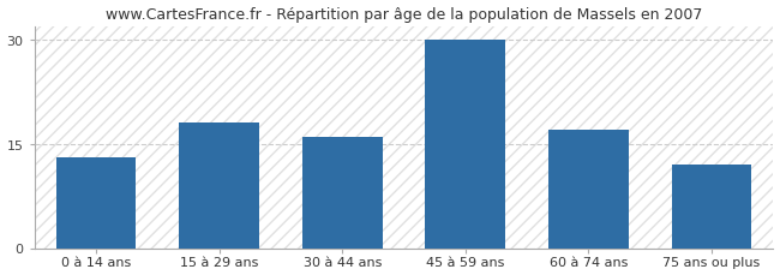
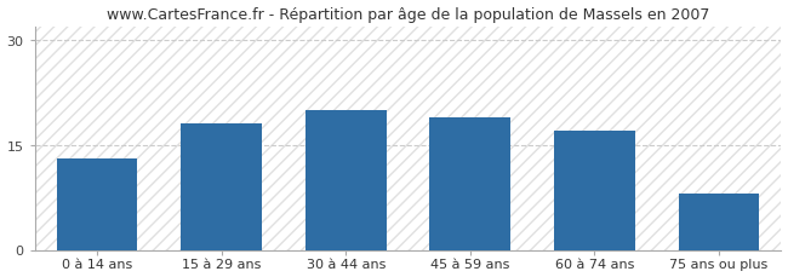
30 à 44 ans: 16 -> 20
45 à 59 ans: 30 -> 19
75 ans ou plus: 12 -> 8
